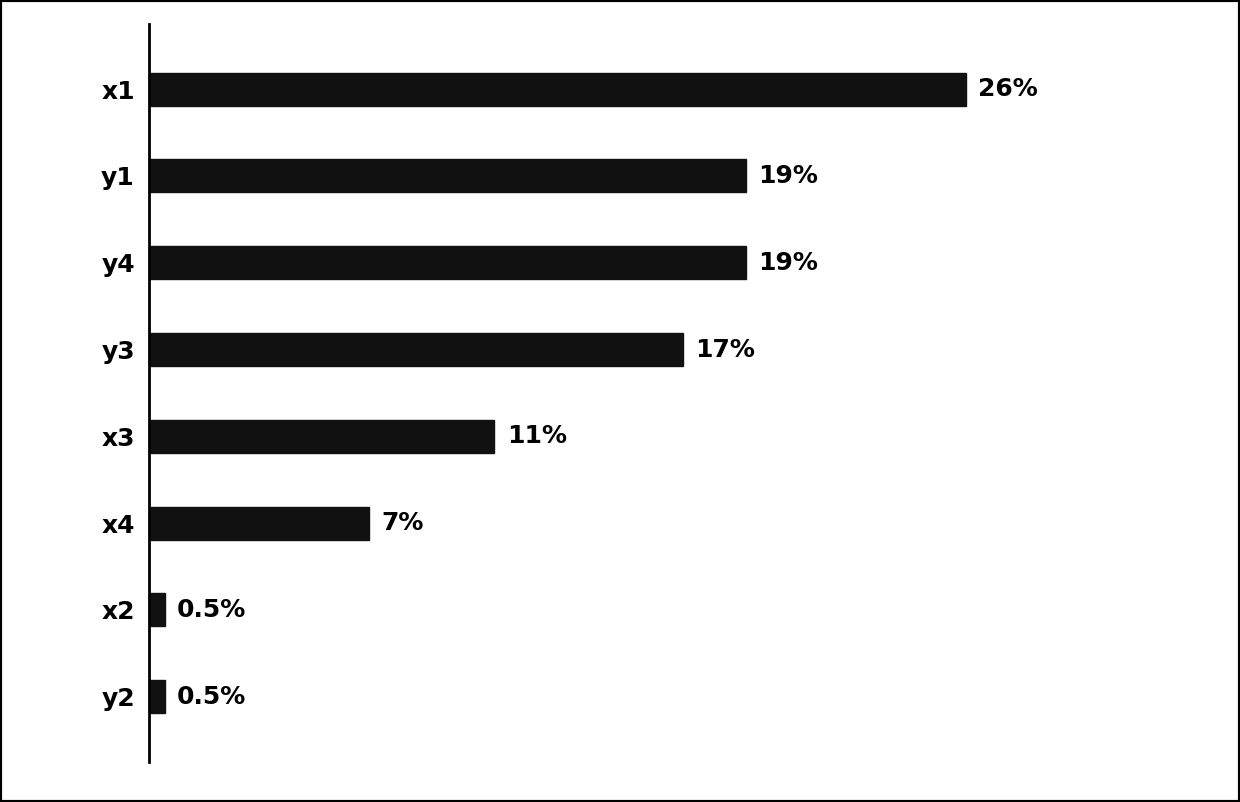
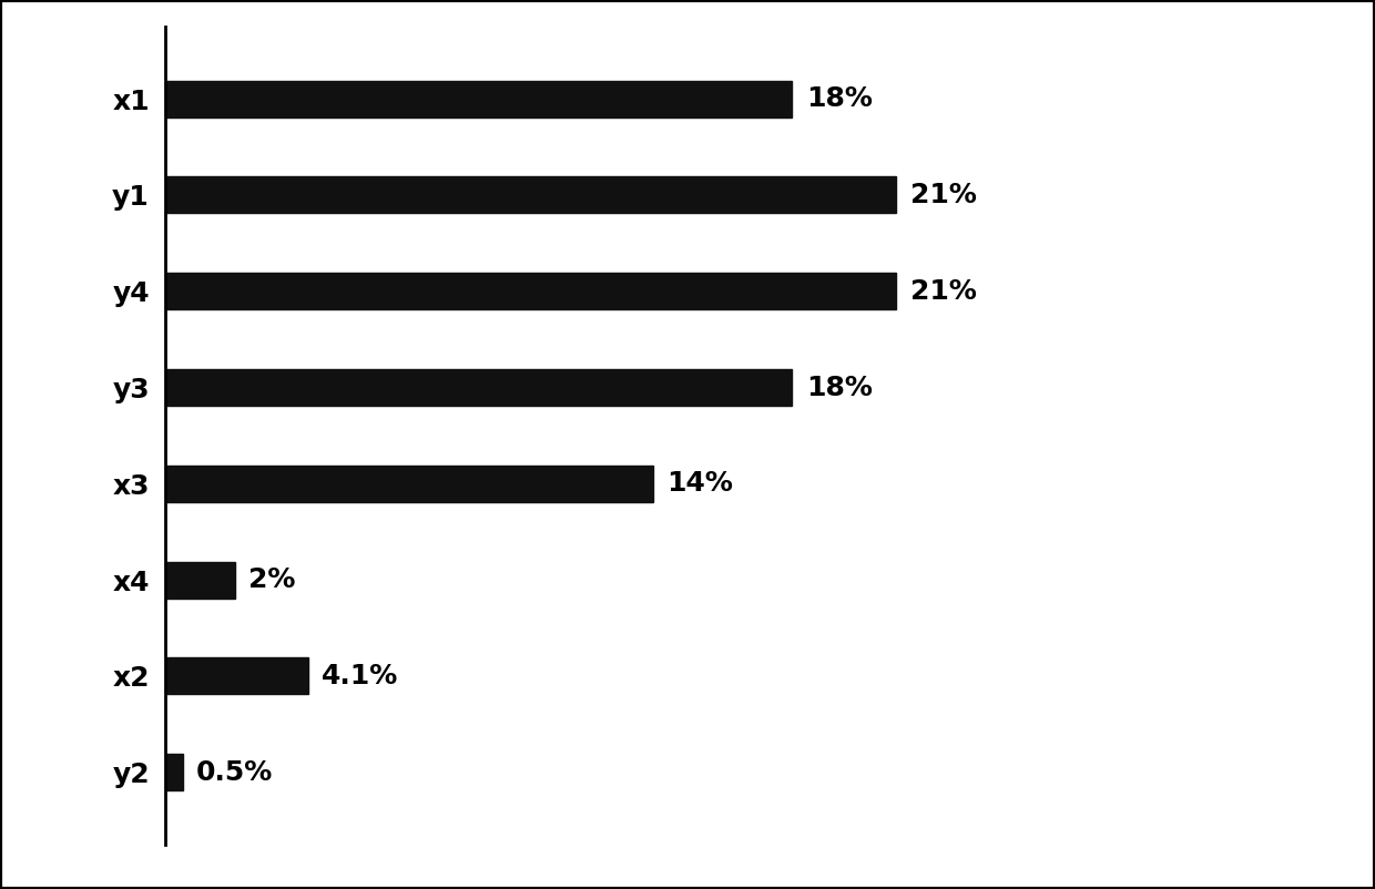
x1: 26% -> 18%
y1: 19% -> 21%
y4: 19% -> 21%
y3: 17% -> 18%
x3: 11% -> 14%
x4: 7% -> 2%
x2: 0.5% -> 4.1%
